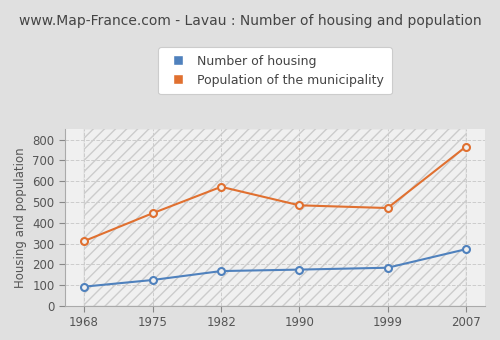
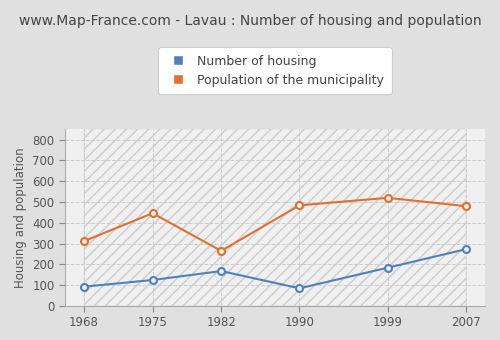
Population of the municipality/1982: 573 -> 265
Number of housing/1990: 175 -> 85
Population of the municipality/1999: 471 -> 520
Population of the municipality/2007: 766 -> 480
